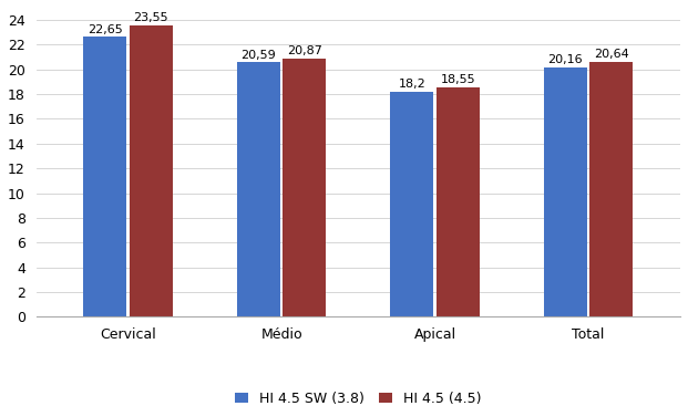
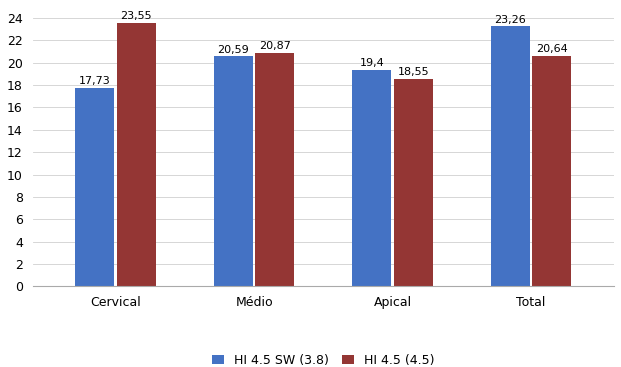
HI 4.5 SW (3.8)/Cervical: 22,65 -> 17,73
HI 4.5 SW (3.8)/Apical: 18,2 -> 19,4
HI 4.5 SW (3.8)/Total: 20,16 -> 23,26
